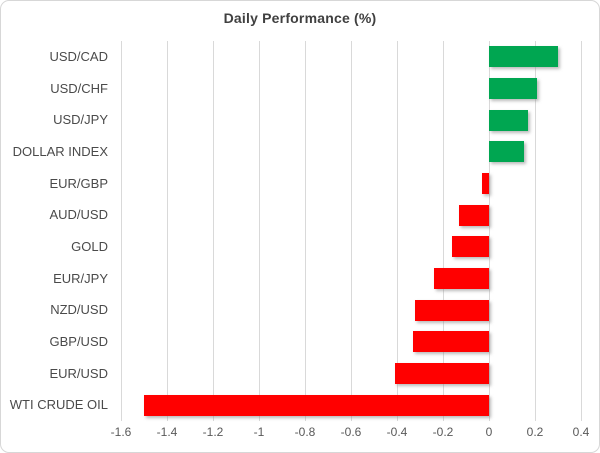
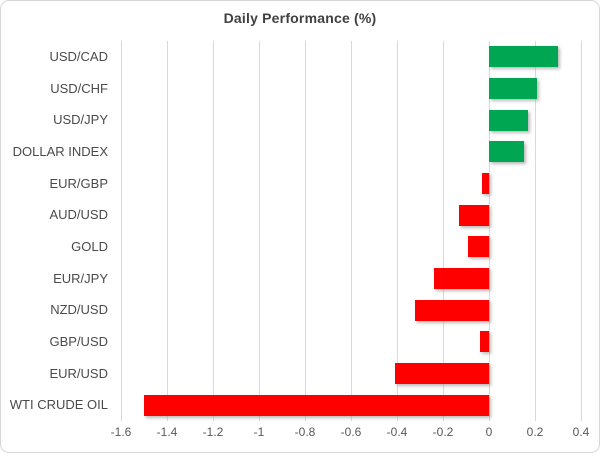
GOLD: -0.16 -> -0.09
GBP/USD: -0.33 -> -0.04
